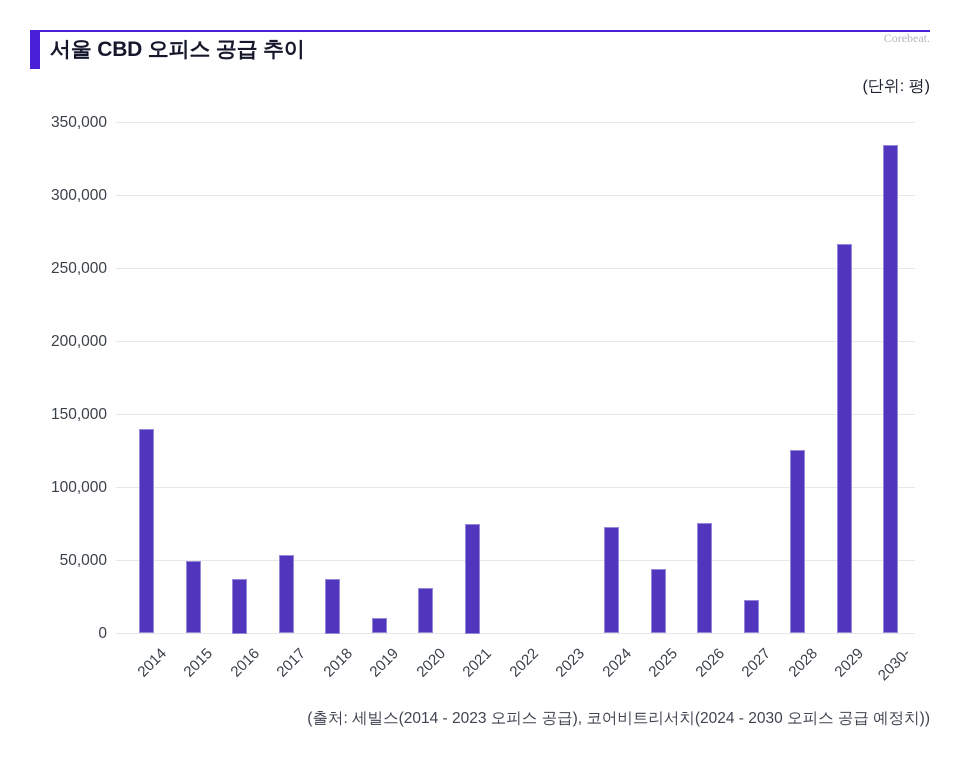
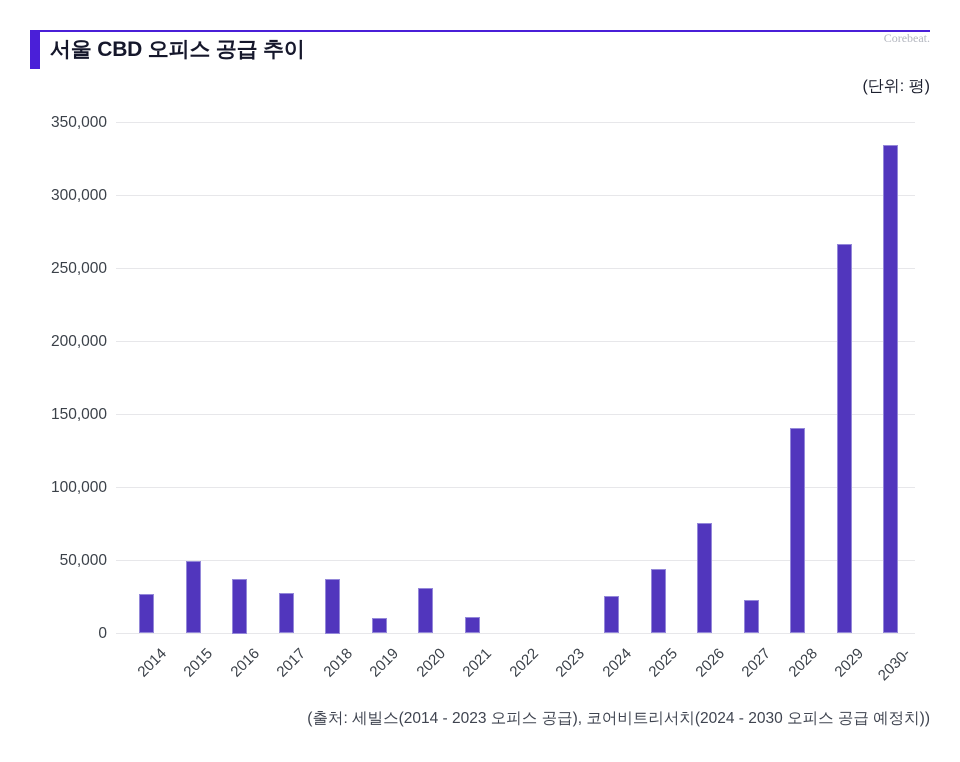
2014: 140000 -> 27000
2017: 54000 -> 28000
2021: 75000 -> 11000
2024: 73000 -> 26000
2028: 126000 -> 140000
